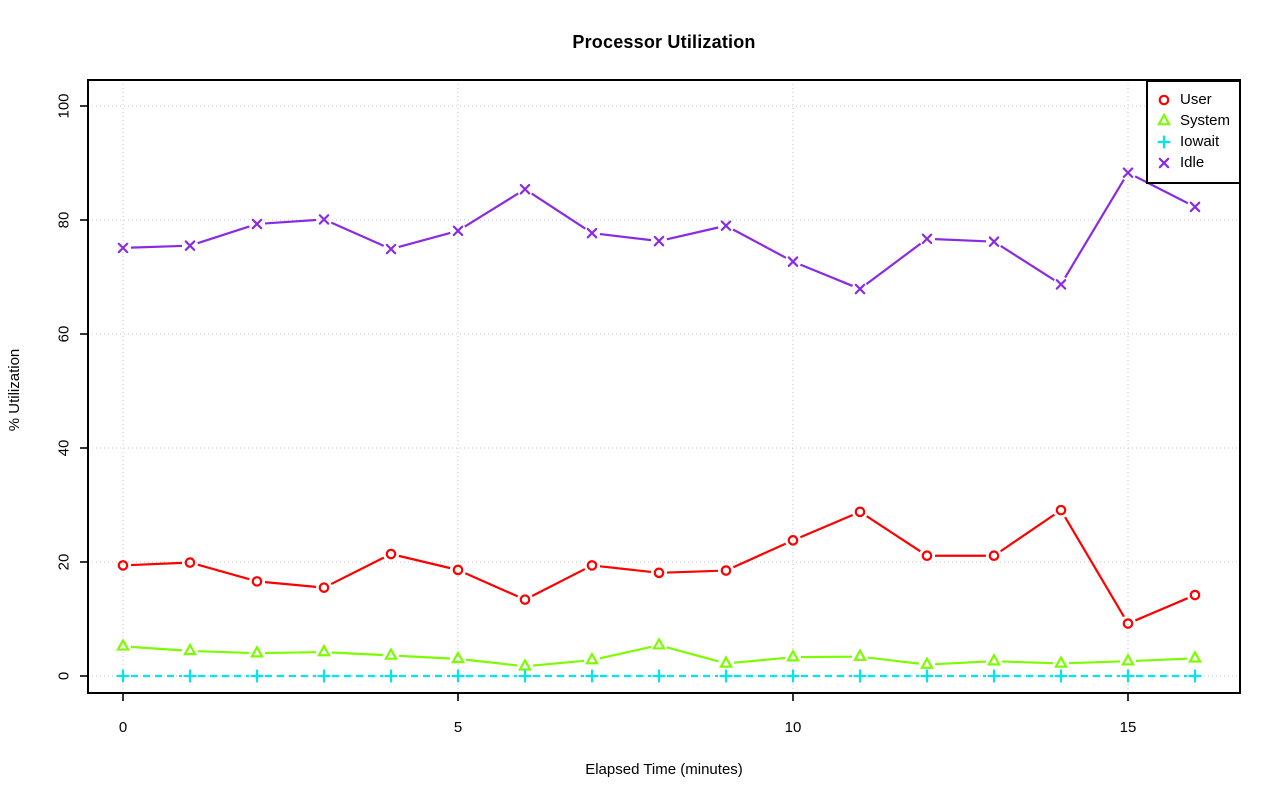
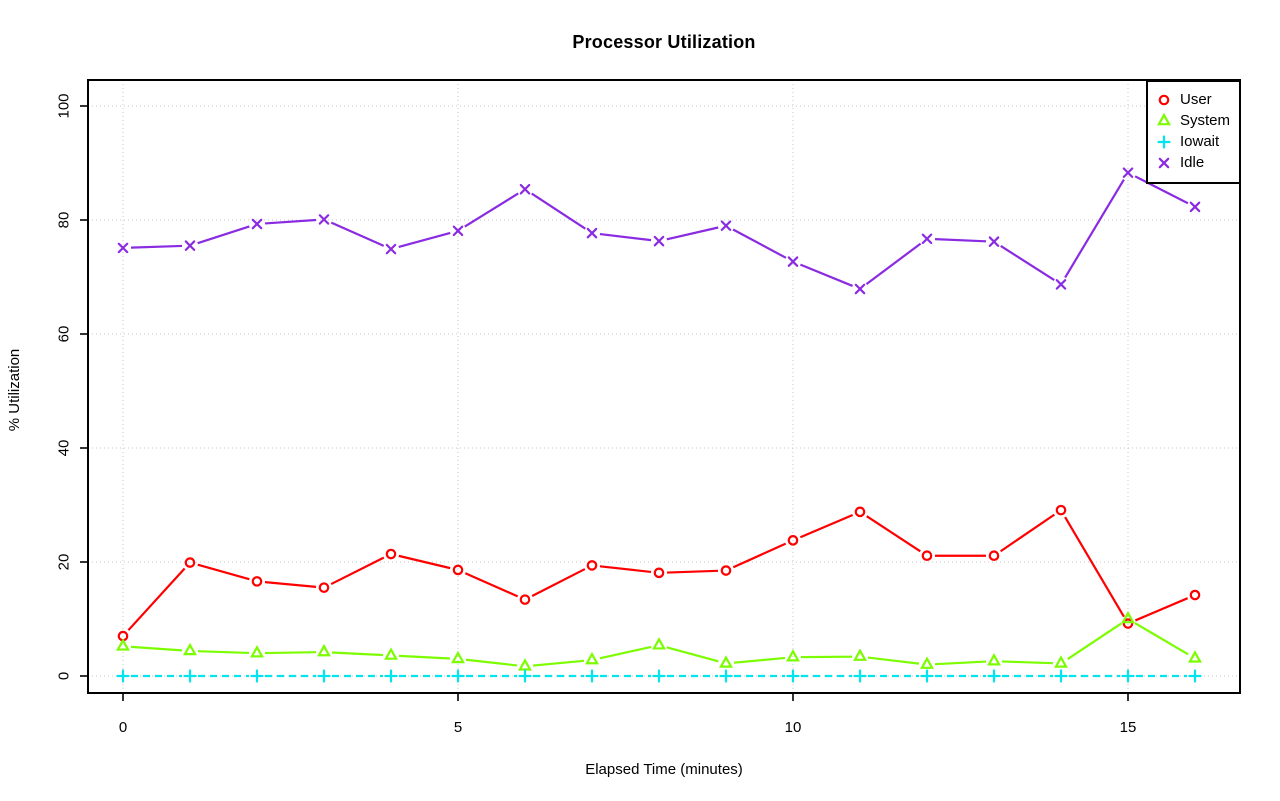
User/0: 19 -> 7
System/15: 3 -> 10
